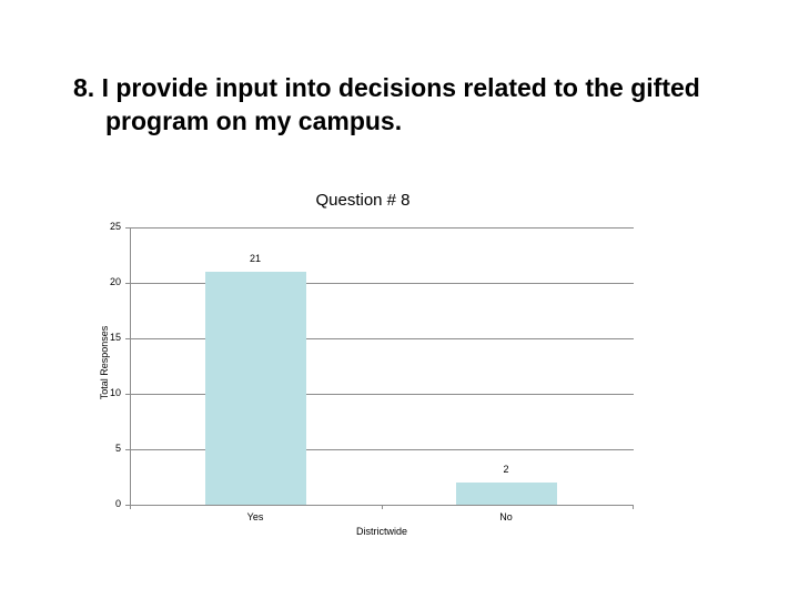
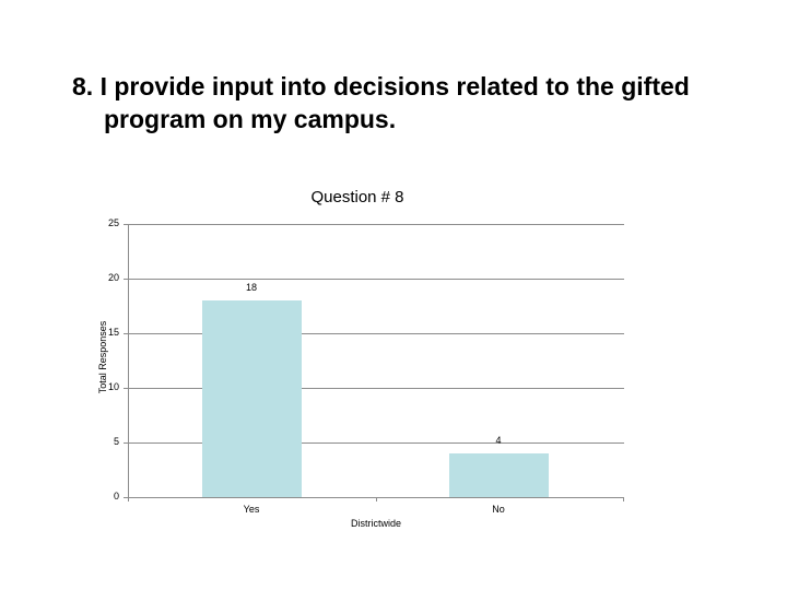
Yes: 21 -> 18
No: 2 -> 4
